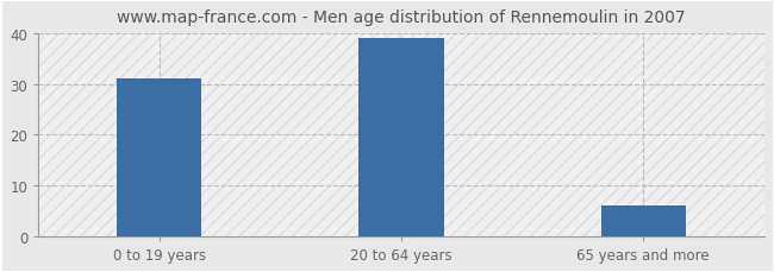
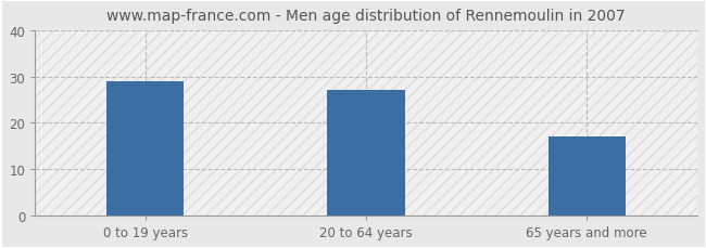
0 to 19 years: 31 -> 29
20 to 64 years: 39 -> 27
65 years and more: 6 -> 17
